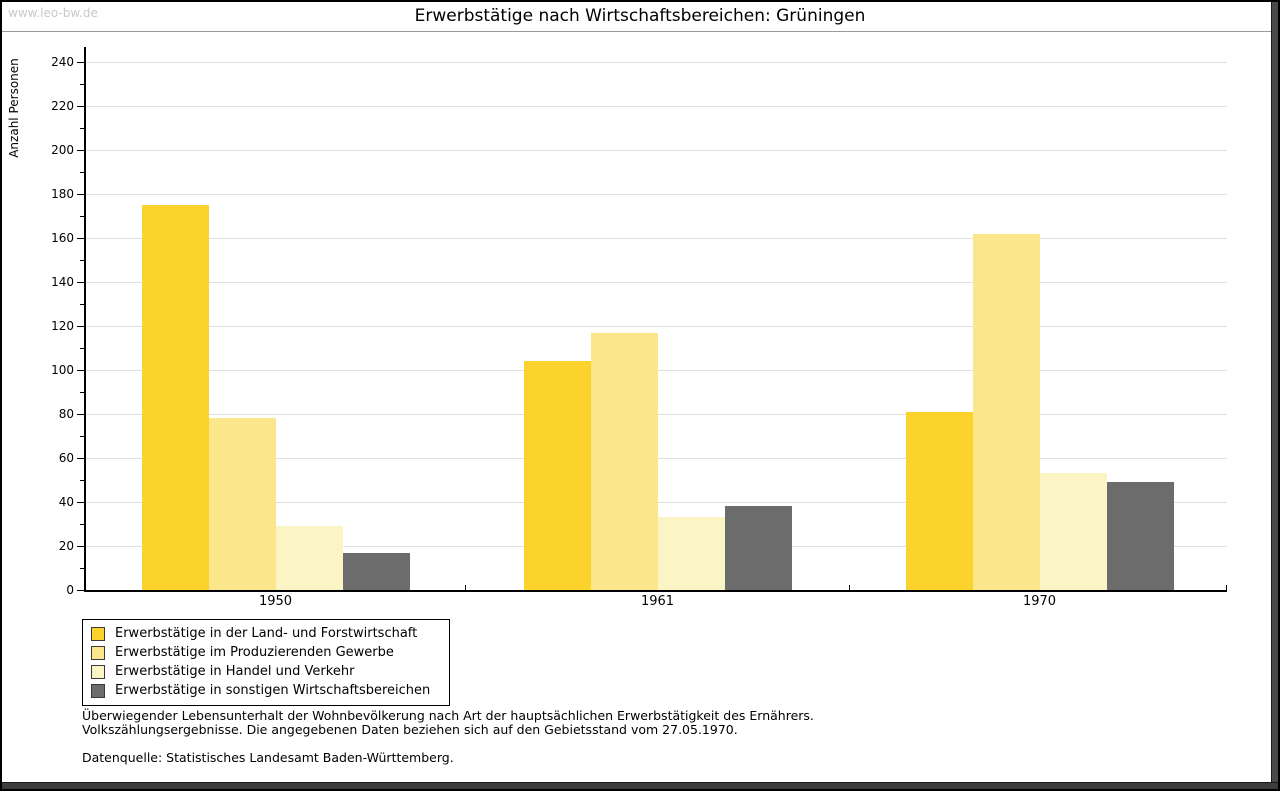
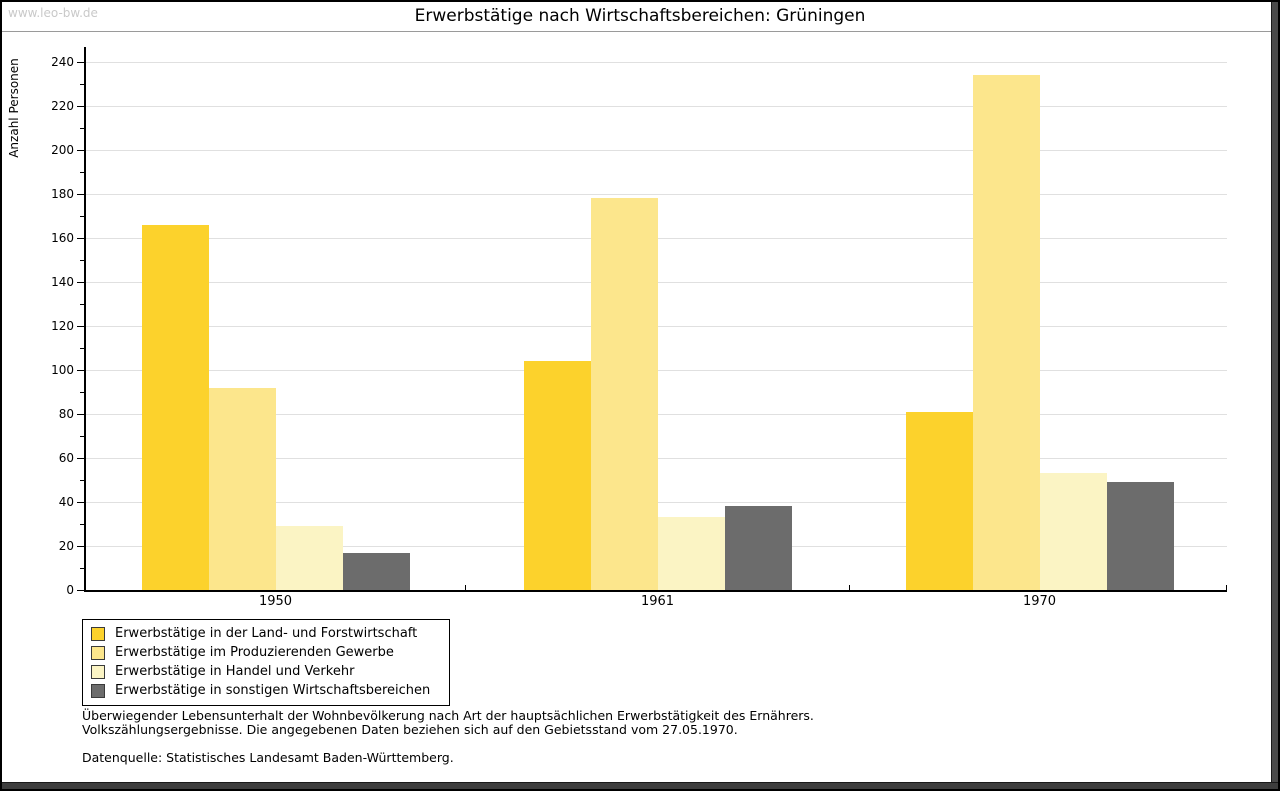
Erwerbstätige in der Land- und Forstwirtschaft/1950: 175 -> 166
Erwerbstätige im Produzierenden Gewerbe/1950: 78 -> 92
Erwerbstätige im Produzierenden Gewerbe/1961: 117 -> 178
Erwerbstätige im Produzierenden Gewerbe/1970: 162 -> 234
